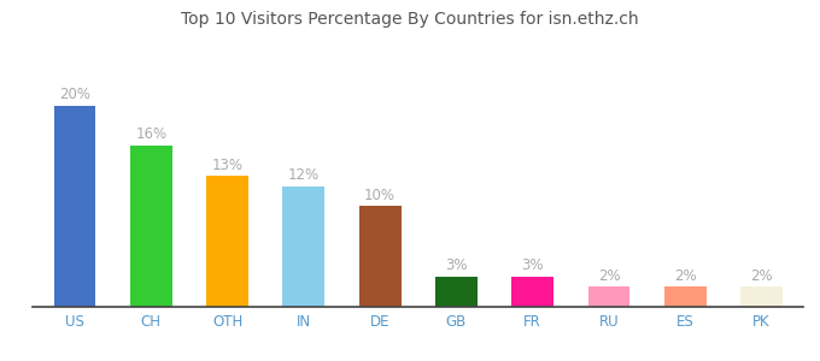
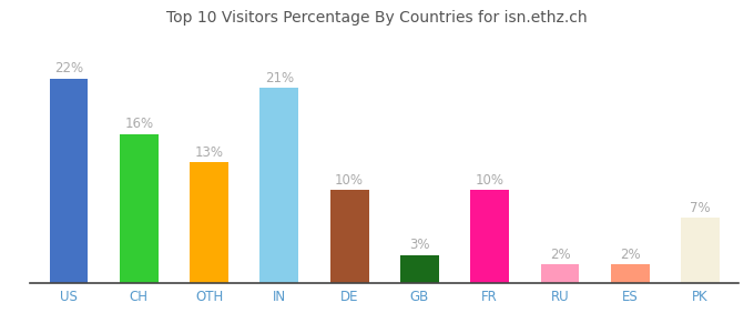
US: 20% -> 22%
IN: 12% -> 21%
FR: 3% -> 10%
PK: 2% -> 7%
